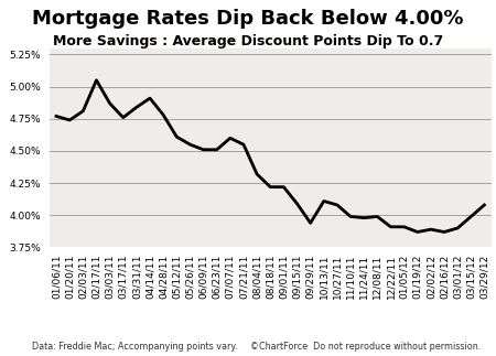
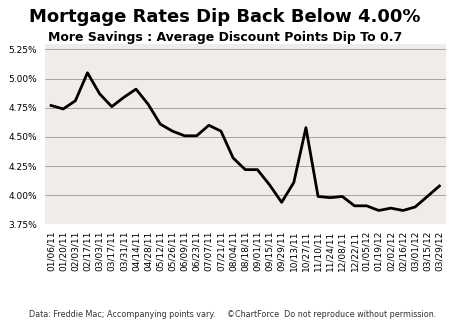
10/27/11: 4.08% -> 4.58%
